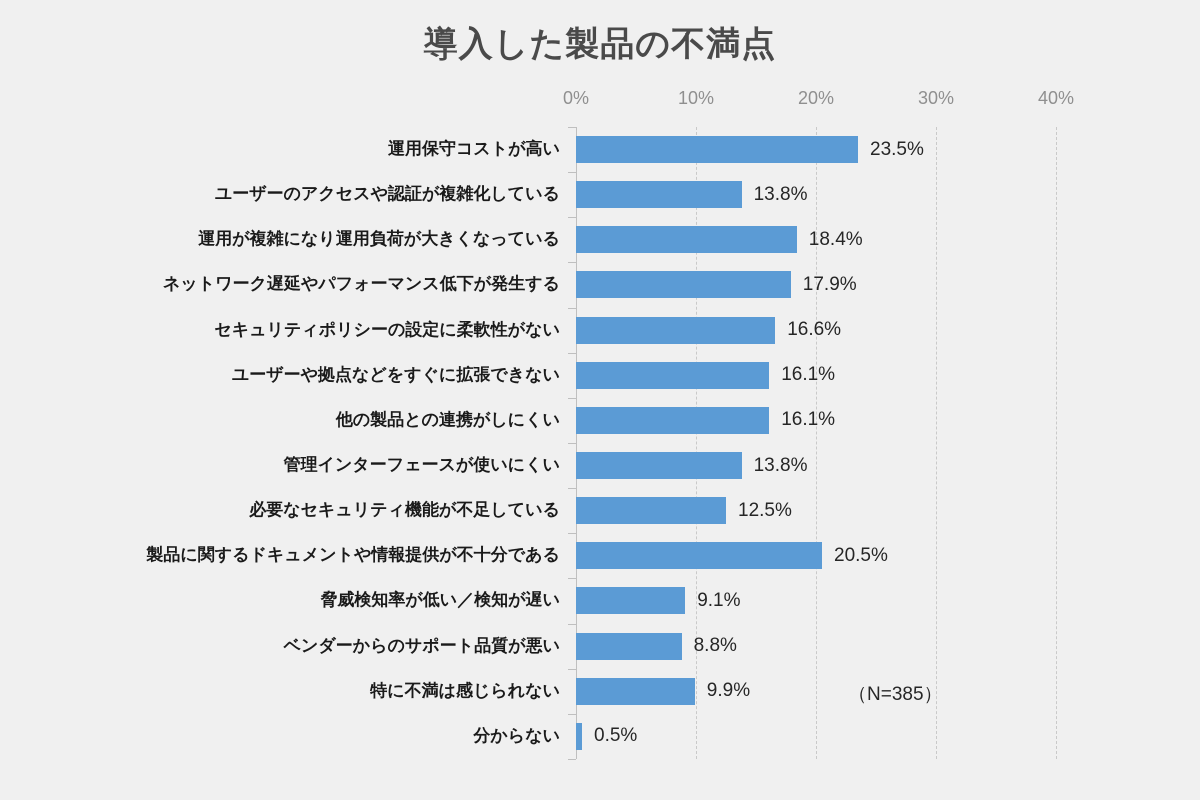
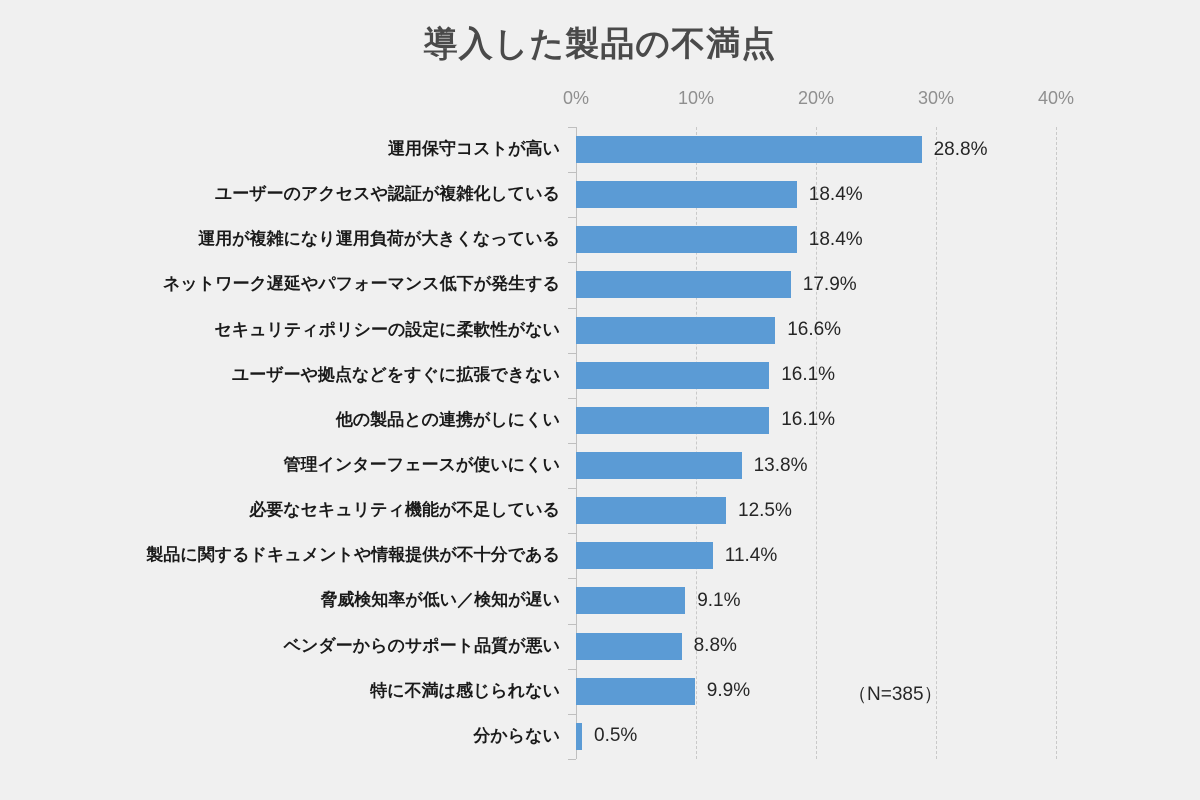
運用保守コストが高い: 23.5% -> 28.8%
ユーザーのアクセスや認証が複雑化している: 13.8% -> 18.4%
製品に関するドキュメントや情報提供が不十分である: 20.5% -> 11.4%
